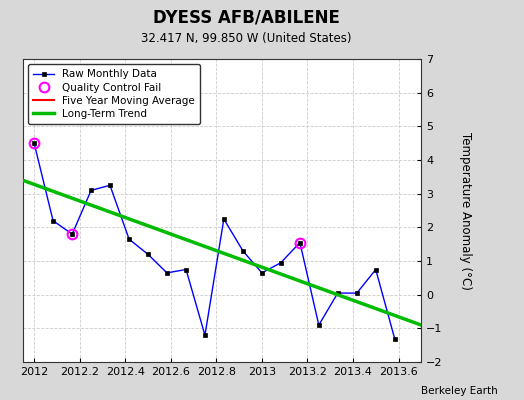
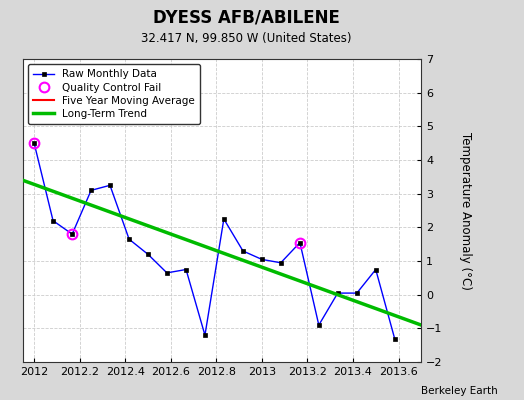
Raw Monthly Data/2013: 0.65 -> 1.05
